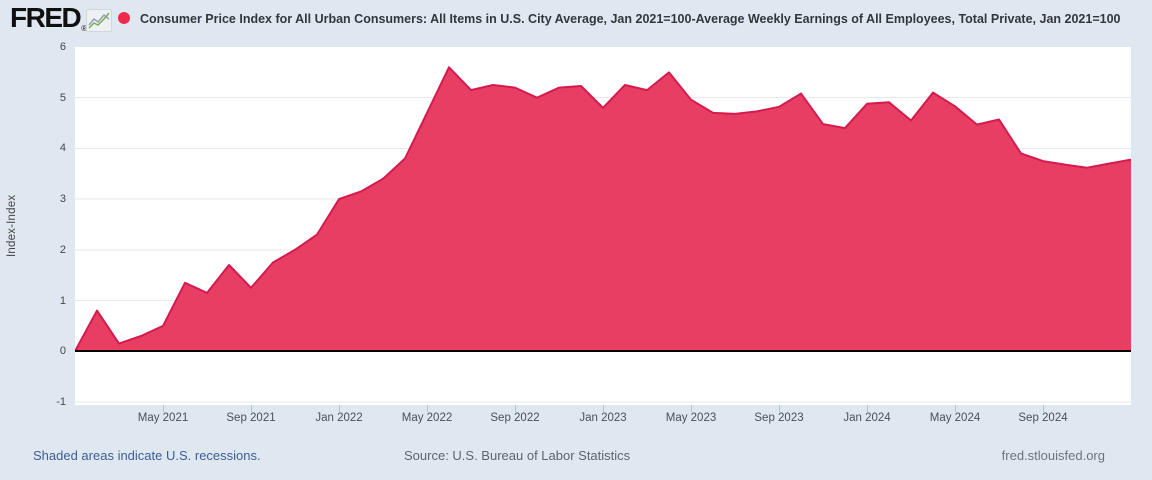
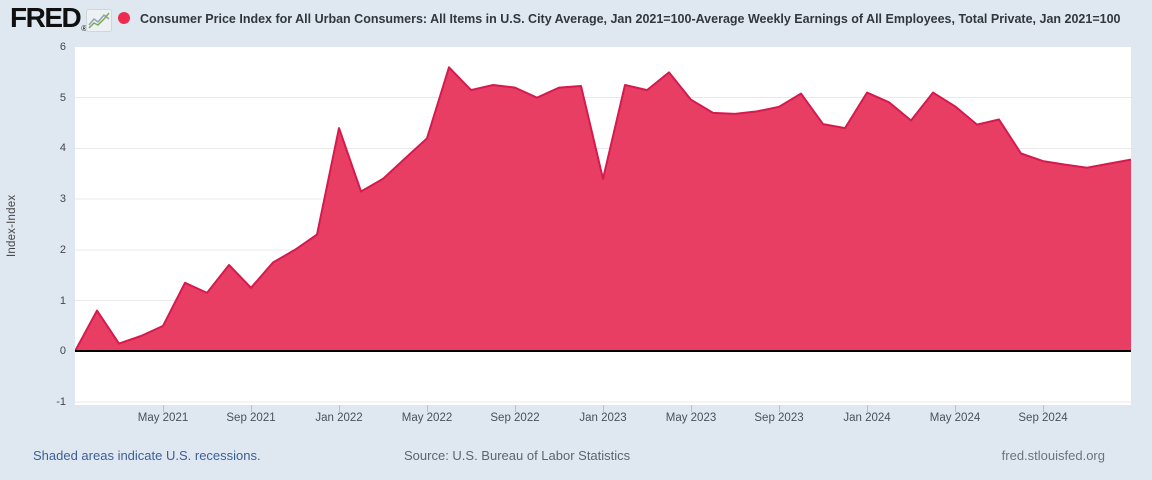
Jan 2022: 3.0 -> 4.4
May 2022: 4.7 -> 4.2
Jan 2023: 4.8 -> 3.4
Jan 2024: 4.9 -> 5.1
